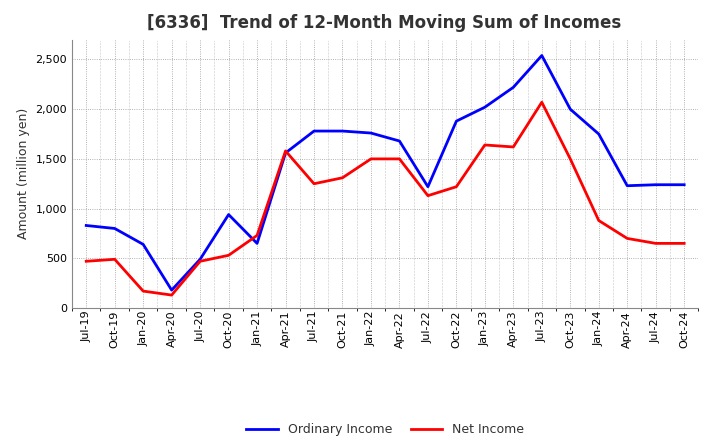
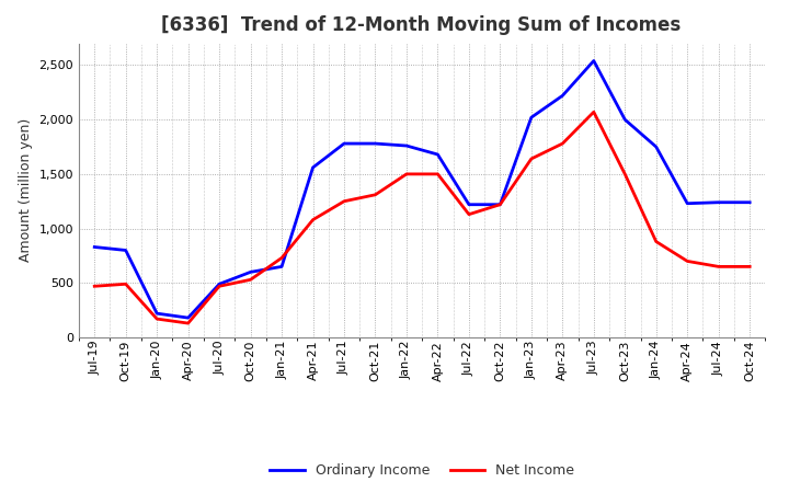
Ordinary Income/Jan-20: 640 -> 220
Ordinary Income/Oct-20: 940 -> 600
Net Income/Apr-21: 1,580 -> 1,080
Ordinary Income/Oct-22: 1,880 -> 1,220
Net Income/Apr-23: 1,620 -> 1,780
